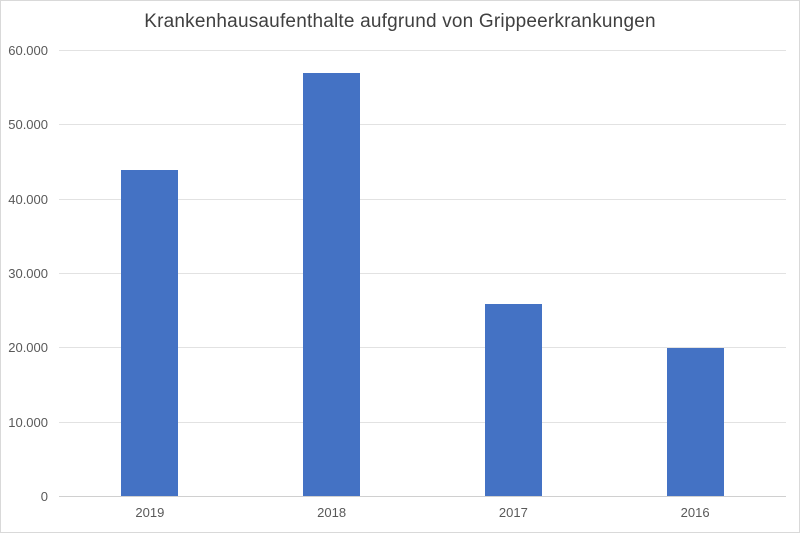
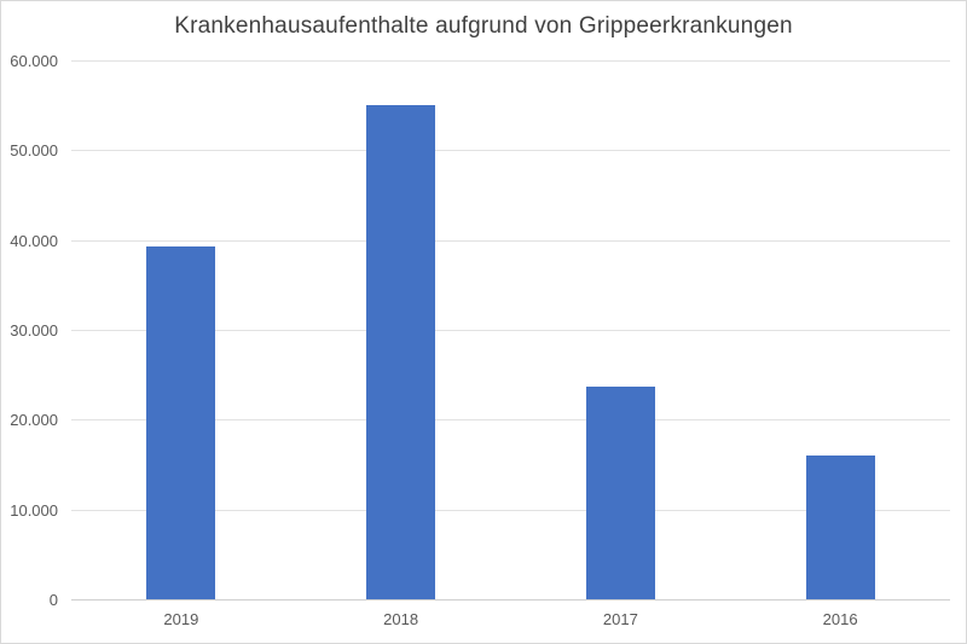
2019: 44000 -> 39000
2018: 57000 -> 55000
2017: 26000 -> 24000
2016: 20000 -> 16000
